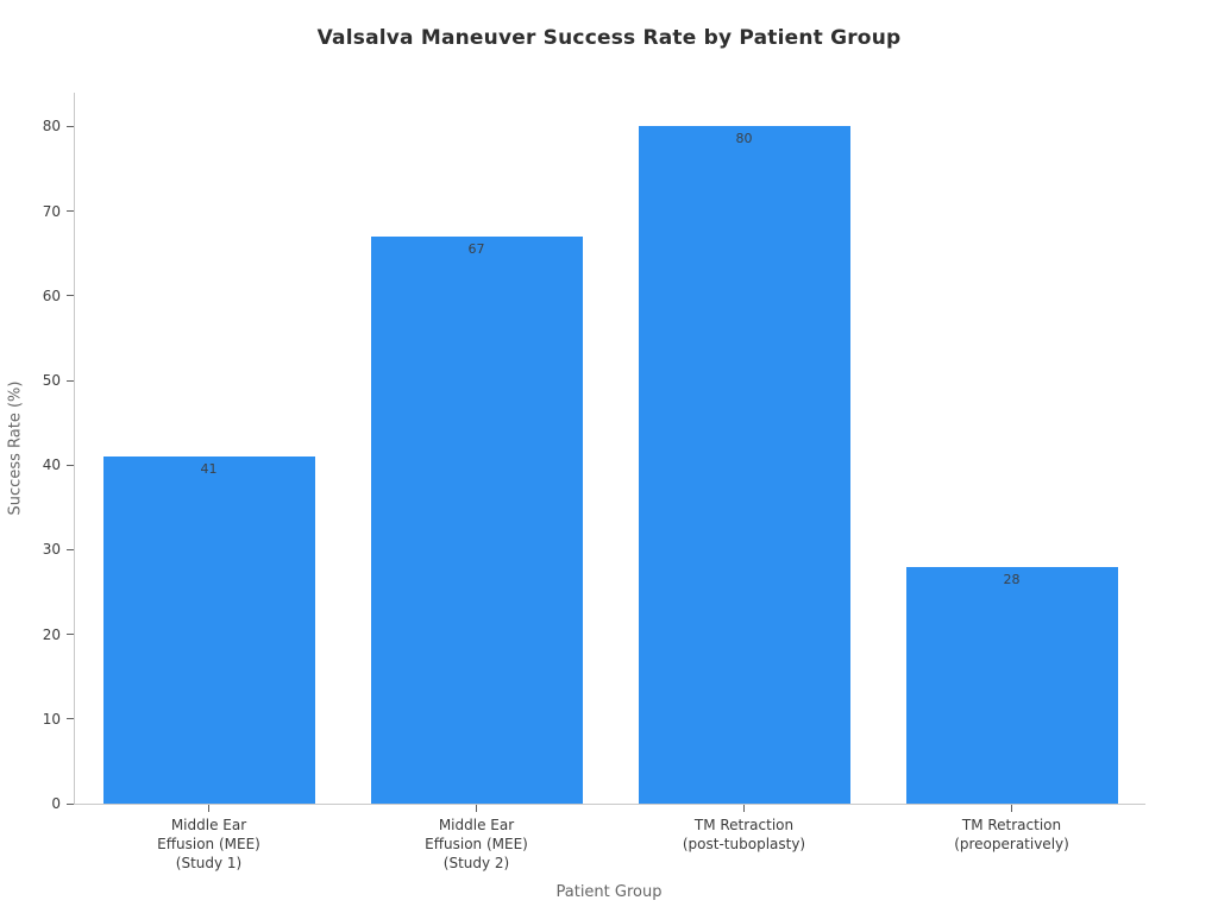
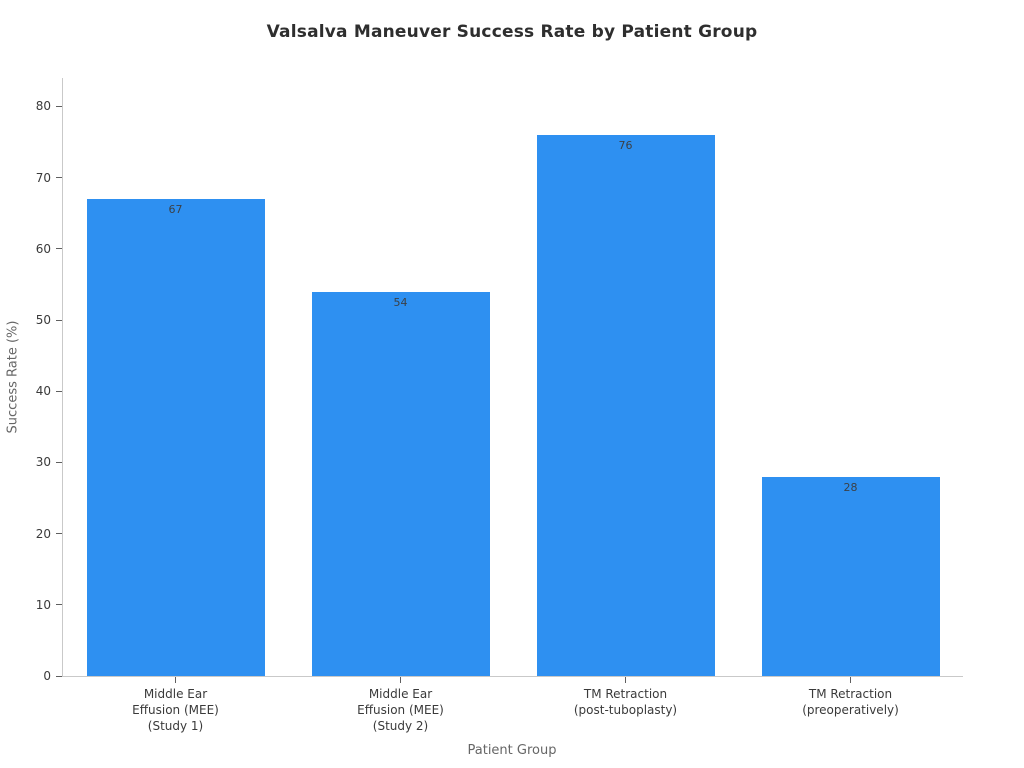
Middle Ear Effusion (MEE) (Study 1): 41 -> 67
Middle Ear Effusion (MEE) (Study 2): 67 -> 54
TM Retraction (post-tuboplasty): 80 -> 76
